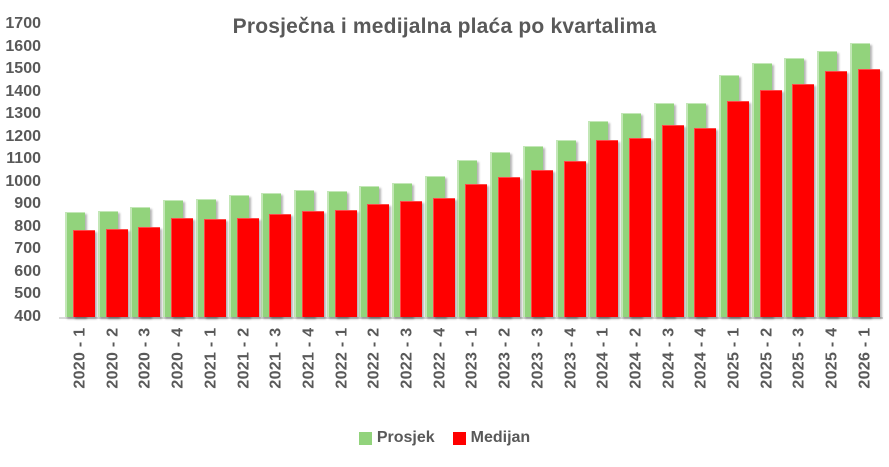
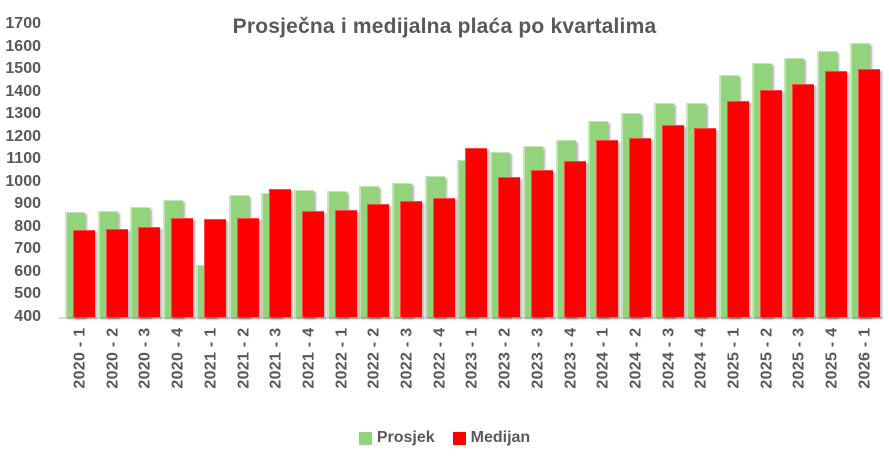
Prosjek/2021 - 1: 920 -> 630
Medijan/2021 - 3: 860 -> 970
Medijan/2023 - 1: 990 -> 1150
